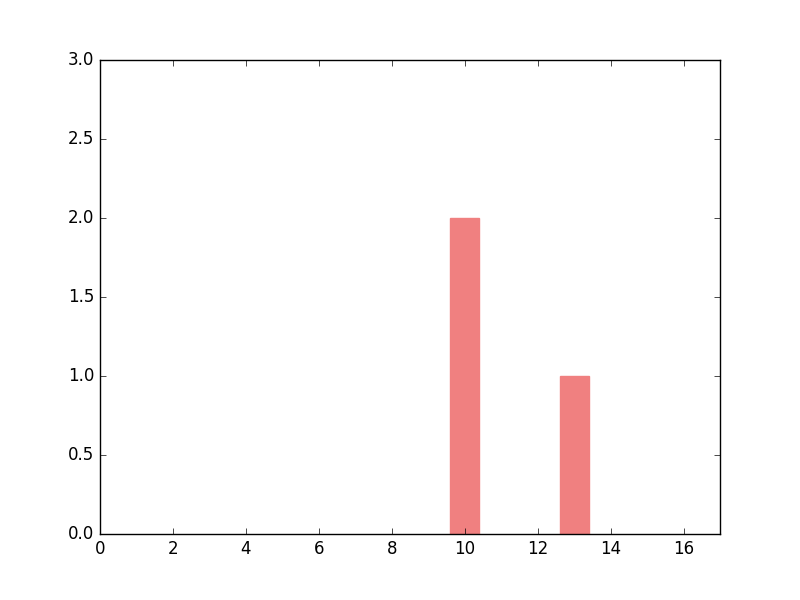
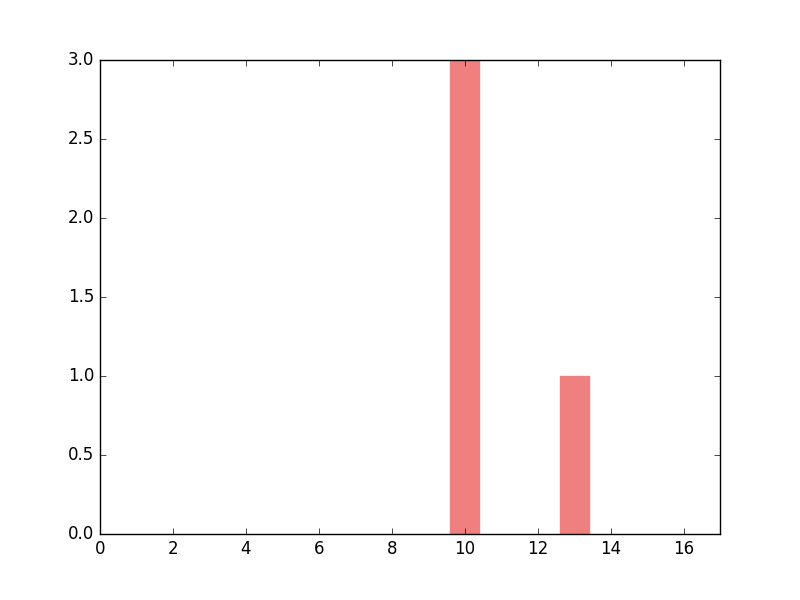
10: 2 -> 3
